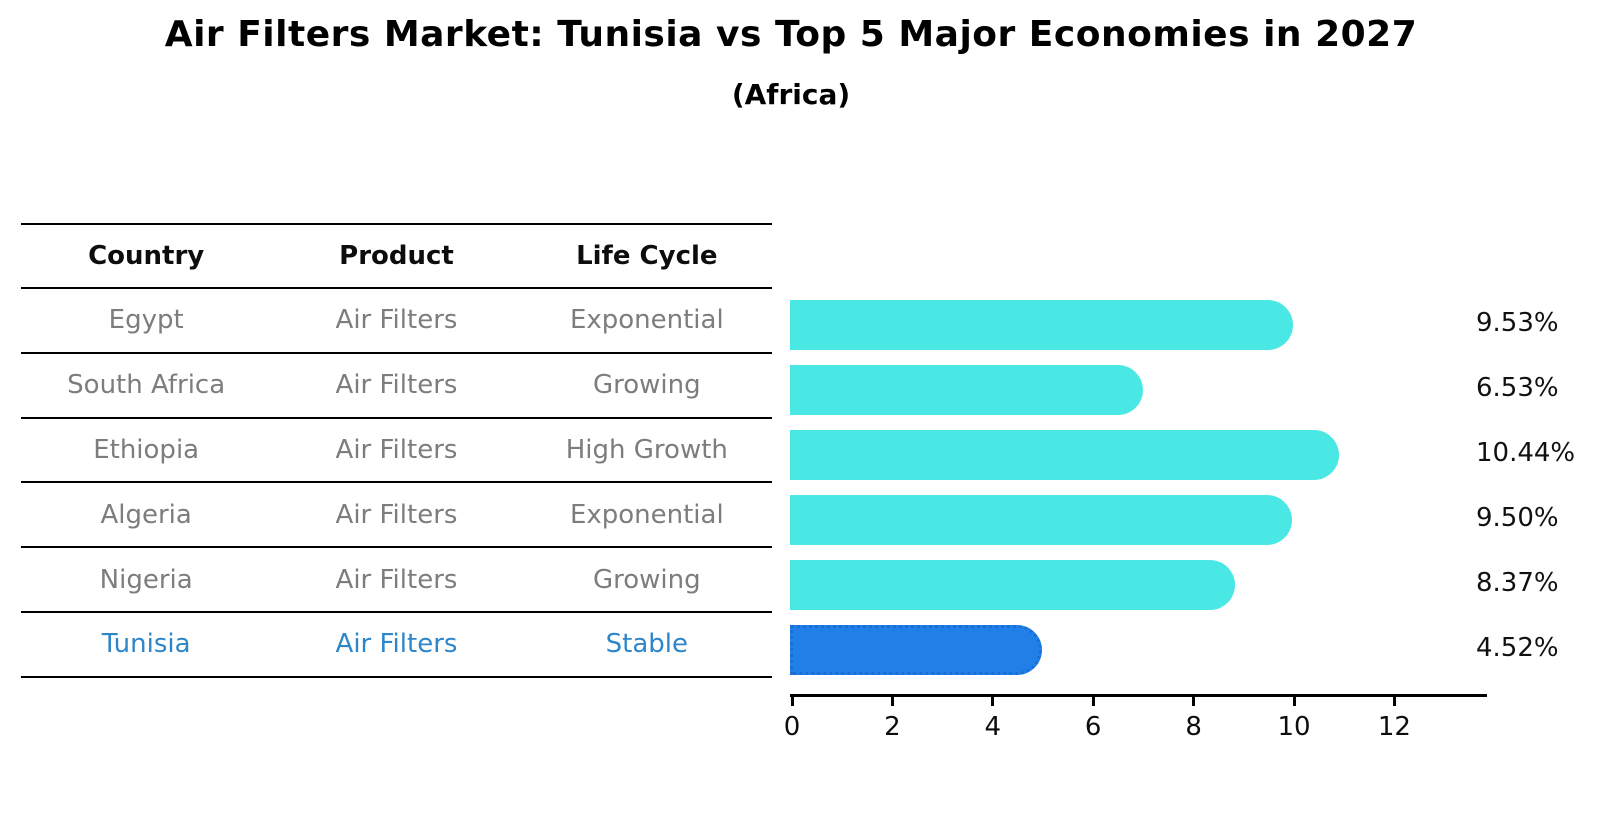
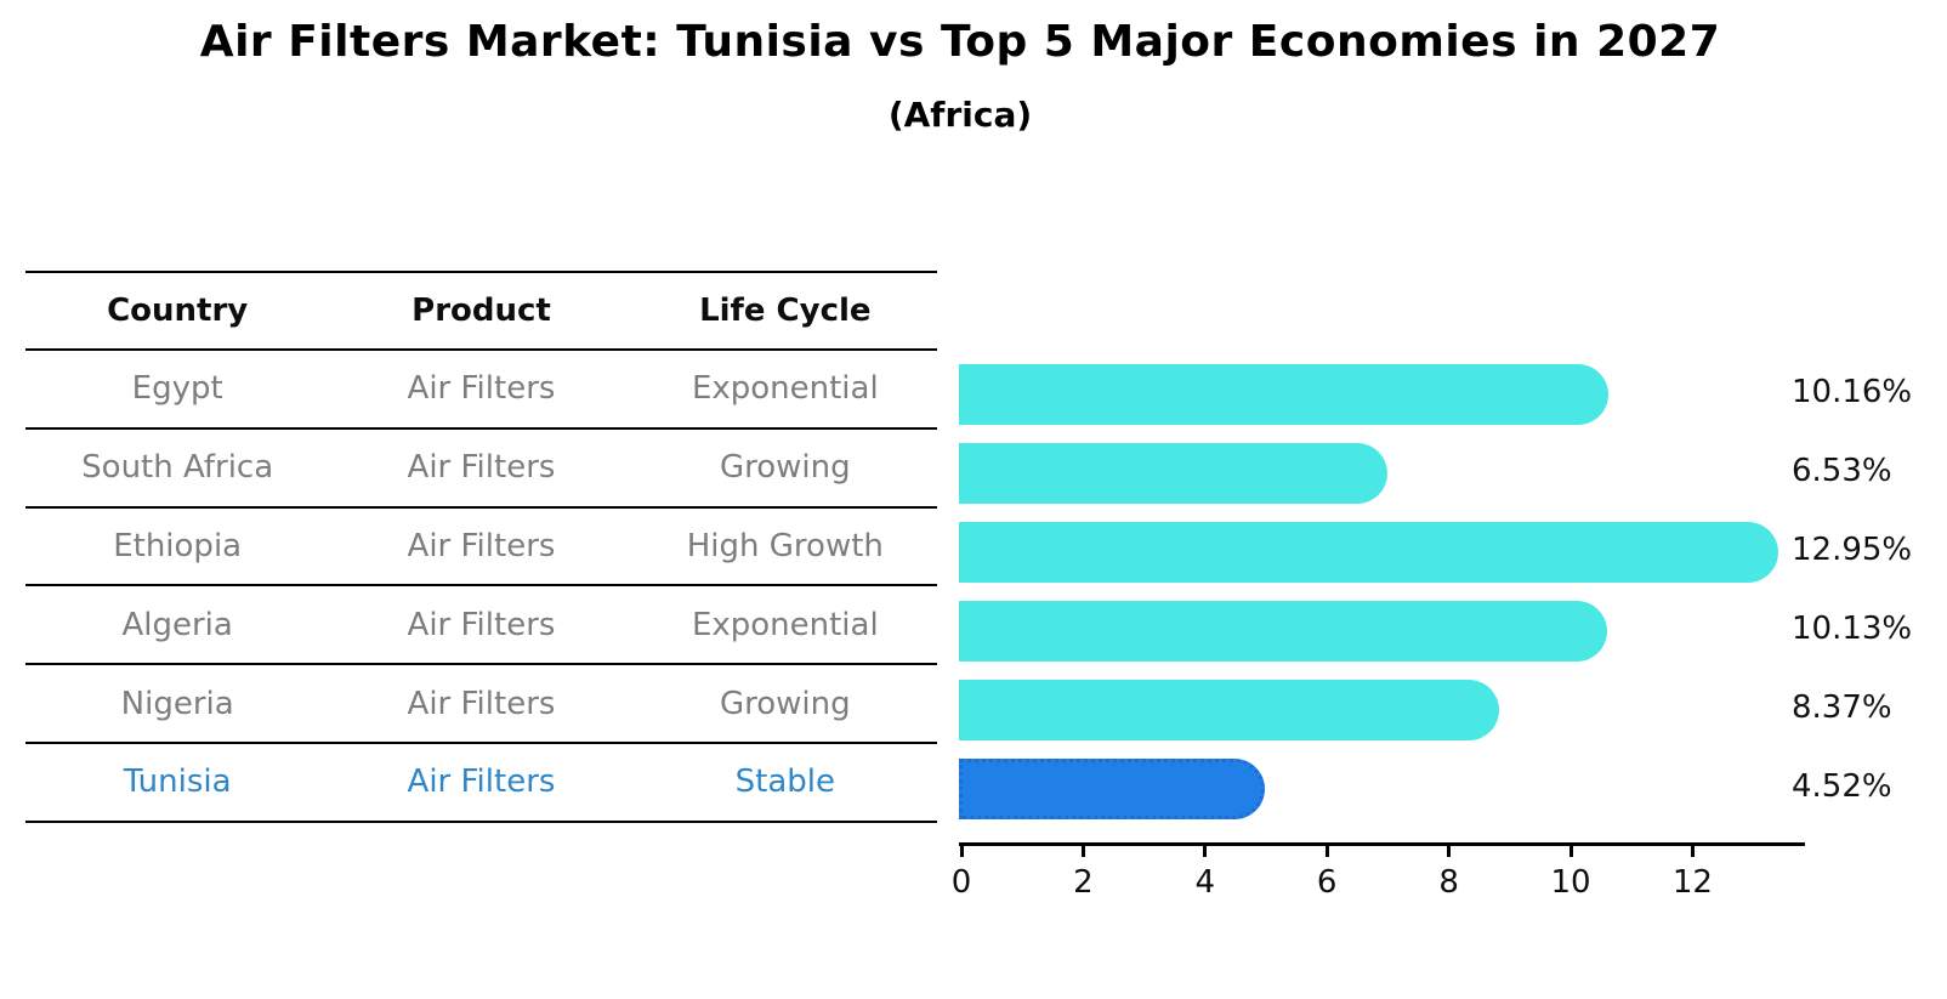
Egypt: 9.53% -> 10.16%
Ethiopia: 10.44% -> 12.95%
Algeria: 9.50% -> 10.13%
